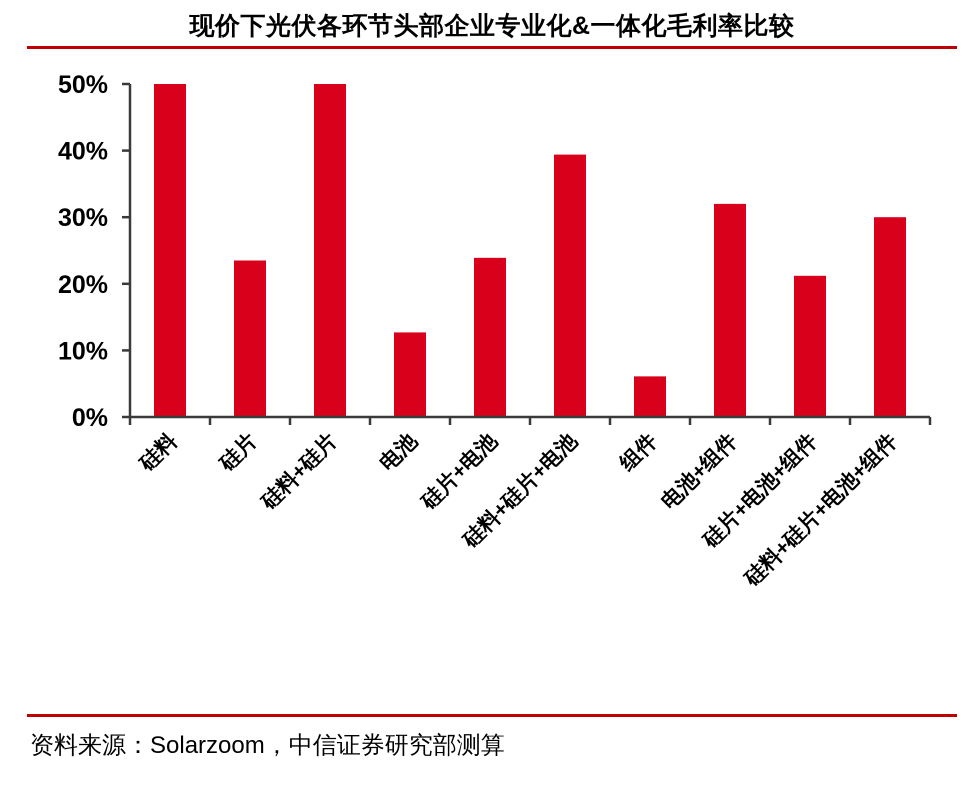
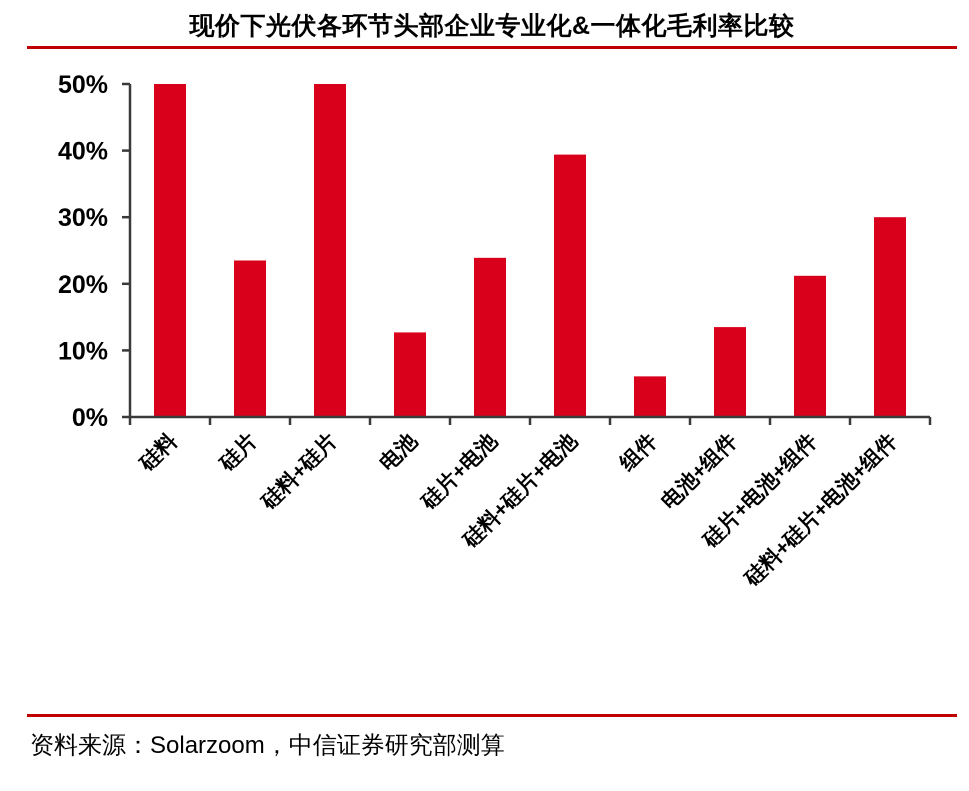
电池+组件: 32% -> 14%
